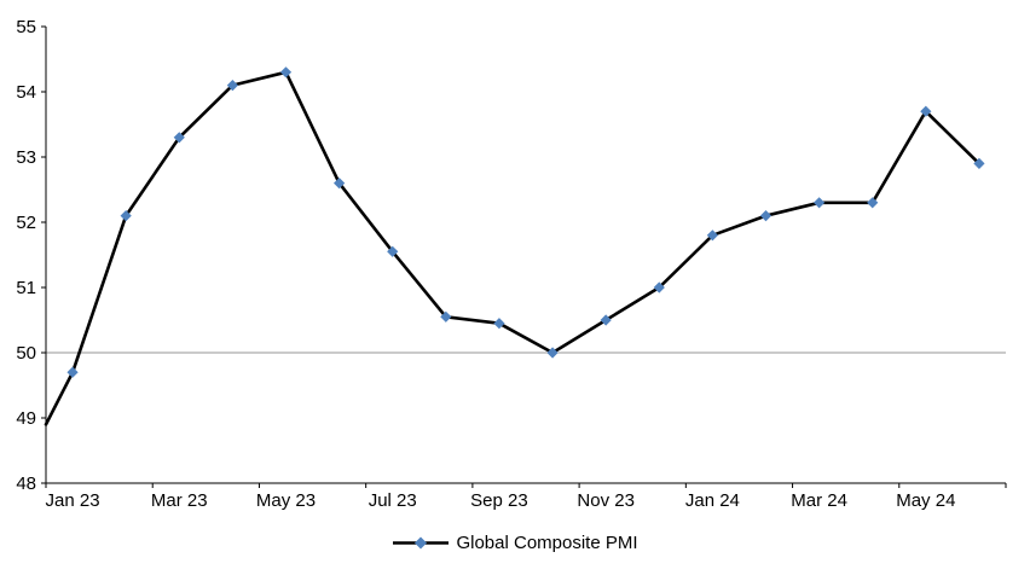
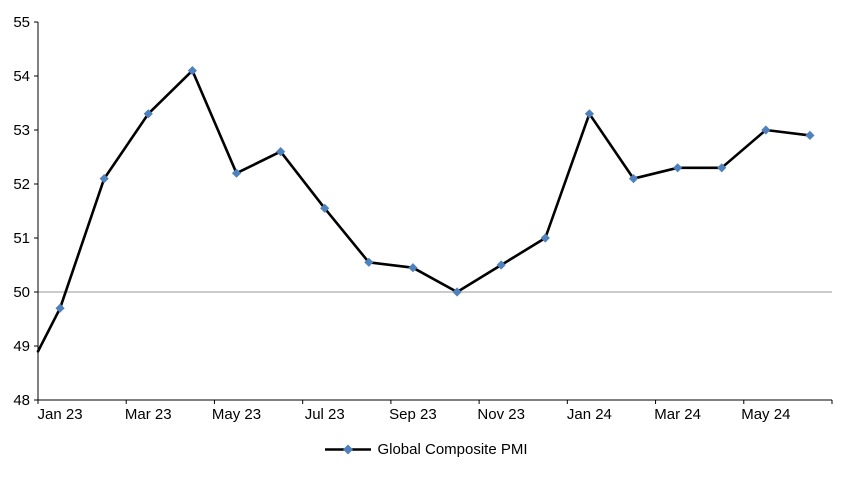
May 23: 54.3 -> 52.2
Jan 24: 51.8 -> 53.3
May 24: 53.7 -> 53.0
